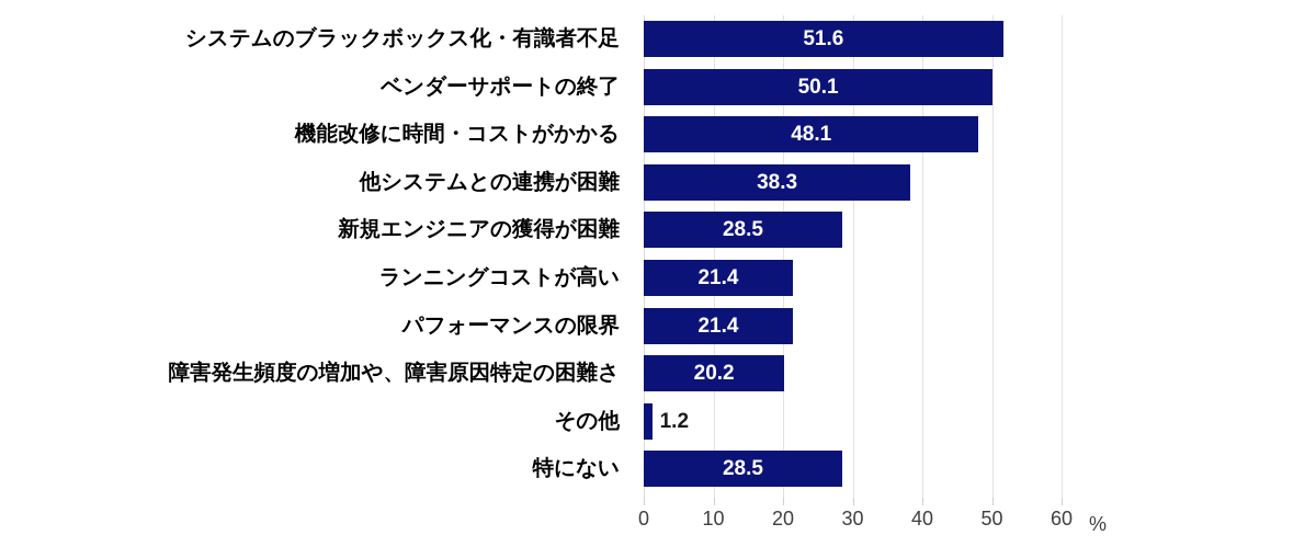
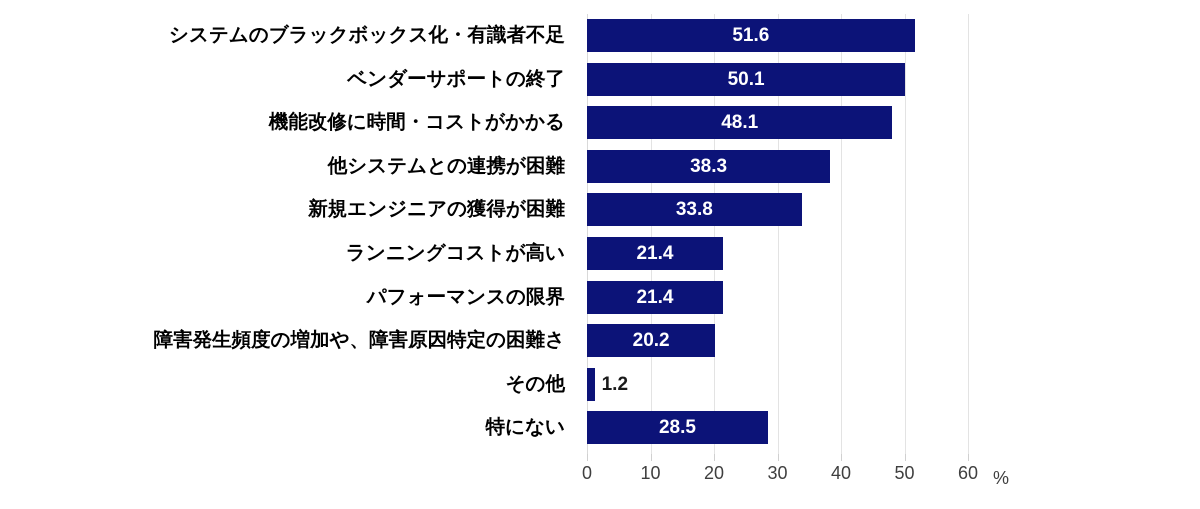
新規エンジニアの獲得が困難: 28.5 -> 33.8
